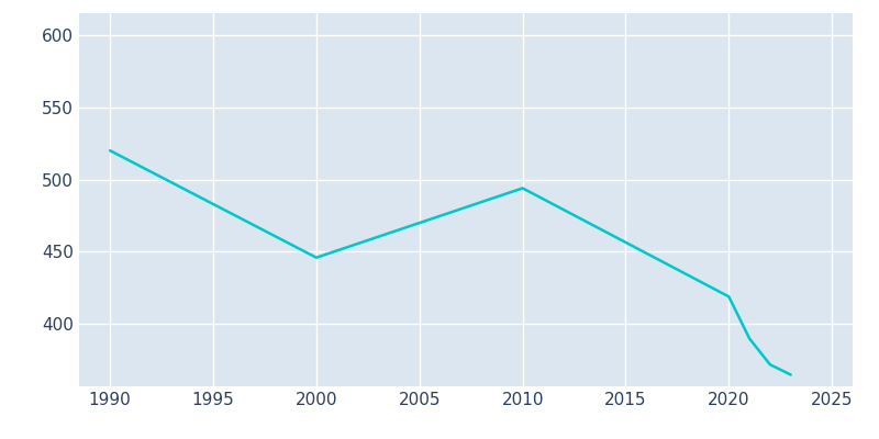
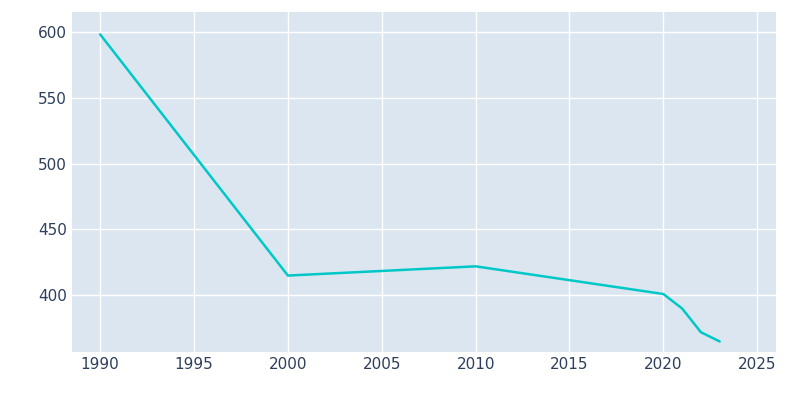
1990: 520 -> 598
2000: 446 -> 415
2010: 494 -> 422
2020: 419 -> 401
